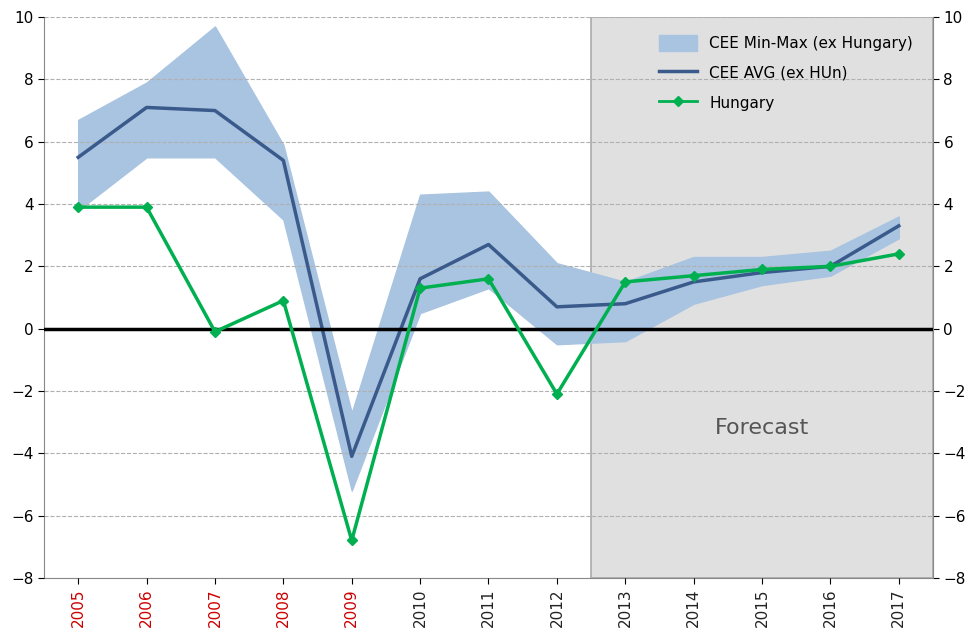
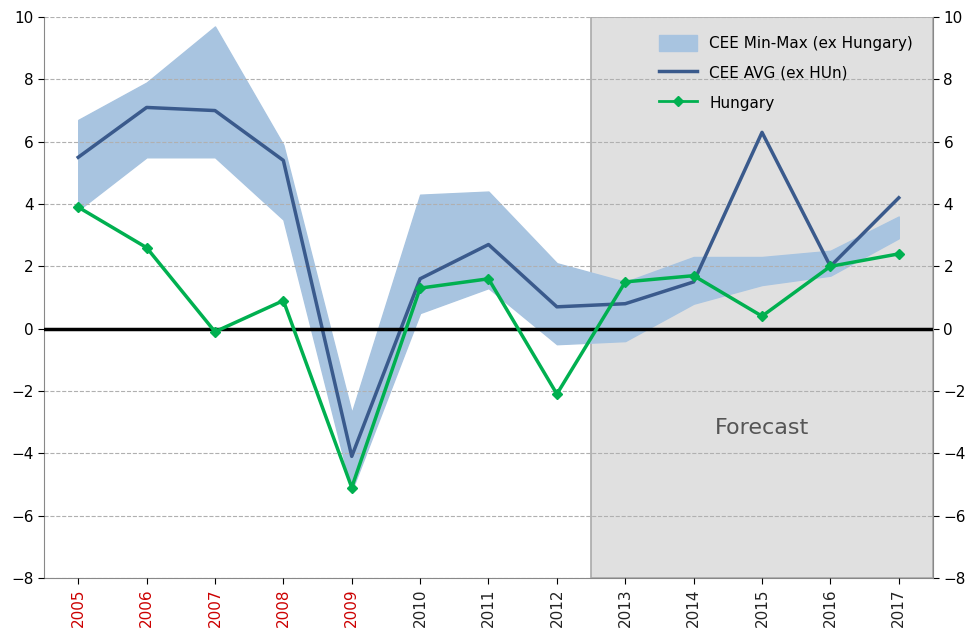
Hungary/2006: 3.9 -> 2.6
Hungary/2009: -6.8 -> -5.1
CEE AVG (ex HUn)/2015: 1.8 -> 6.3
Hungary/2015: 1.9 -> 0.4
CEE AVG (ex HUn)/2017: 3.3 -> 4.2
